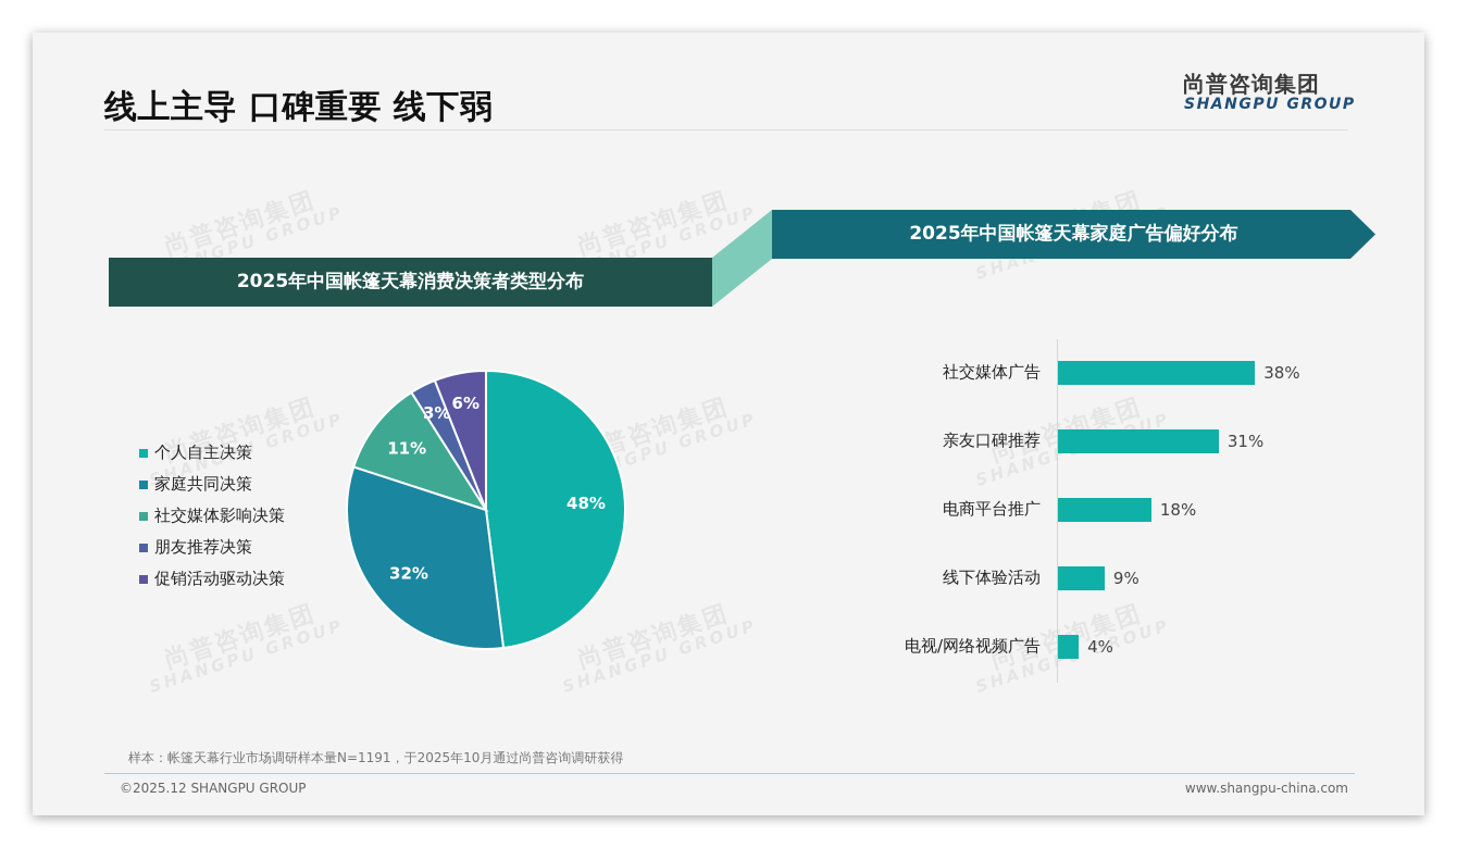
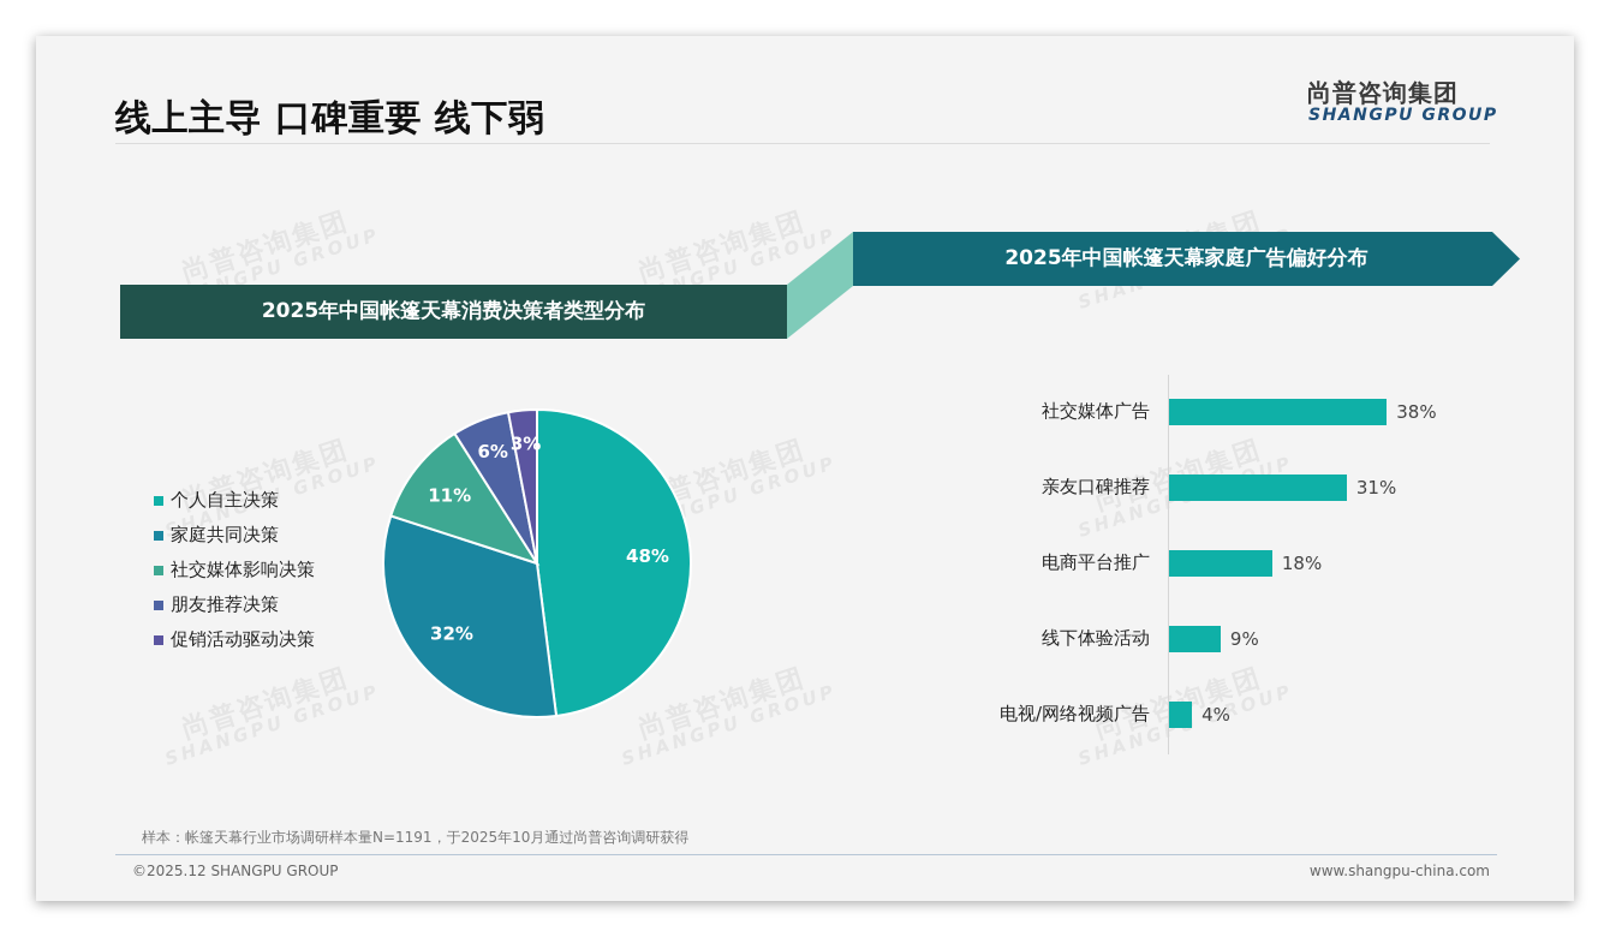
2025年中国帐篷天幕消费决策者类型分布/朋友推荐决策: 3% -> 6%
2025年中国帐篷天幕消费决策者类型分布/促销活动驱动决策: 6% -> 3%
